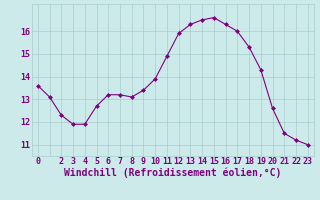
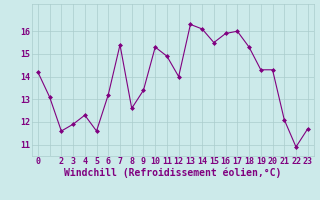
0: 13.6 -> 14.2
2: 12.3 -> 11.6
4: 11.9 -> 12.3
5: 12.7 -> 11.6
7: 13.2 -> 15.4
8: 13.1 -> 12.6
10: 13.9 -> 15.3
12: 15.9 -> 14.0
14: 16.5 -> 16.1
15: 16.6 -> 15.5
16: 16.3 -> 15.9
20: 12.6 -> 14.3
21: 11.5 -> 12.1
22: 11.2 -> 10.9
23: 11.0 -> 11.7
